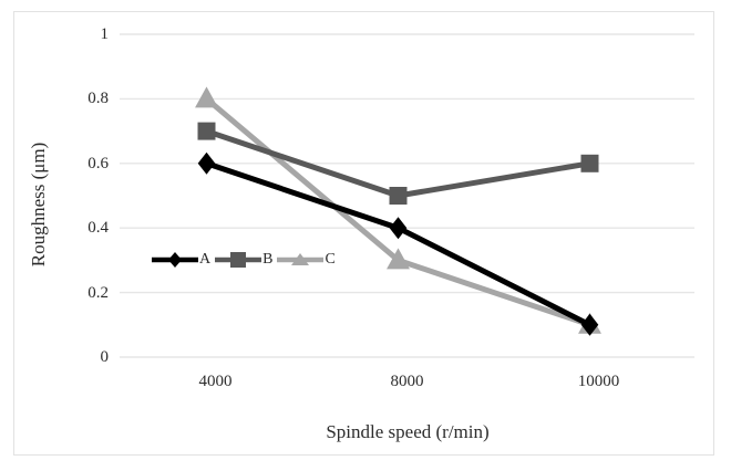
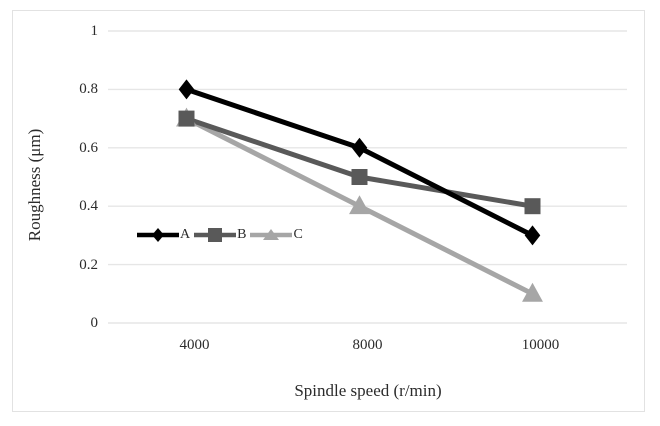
A/4000: 0.6 -> 0.8
C/4000: 0.8 -> 0.7
A/8000: 0.4 -> 0.6
C/8000: 0.3 -> 0.4
A/10000: 0.1 -> 0.3
B/10000: 0.6 -> 0.4
